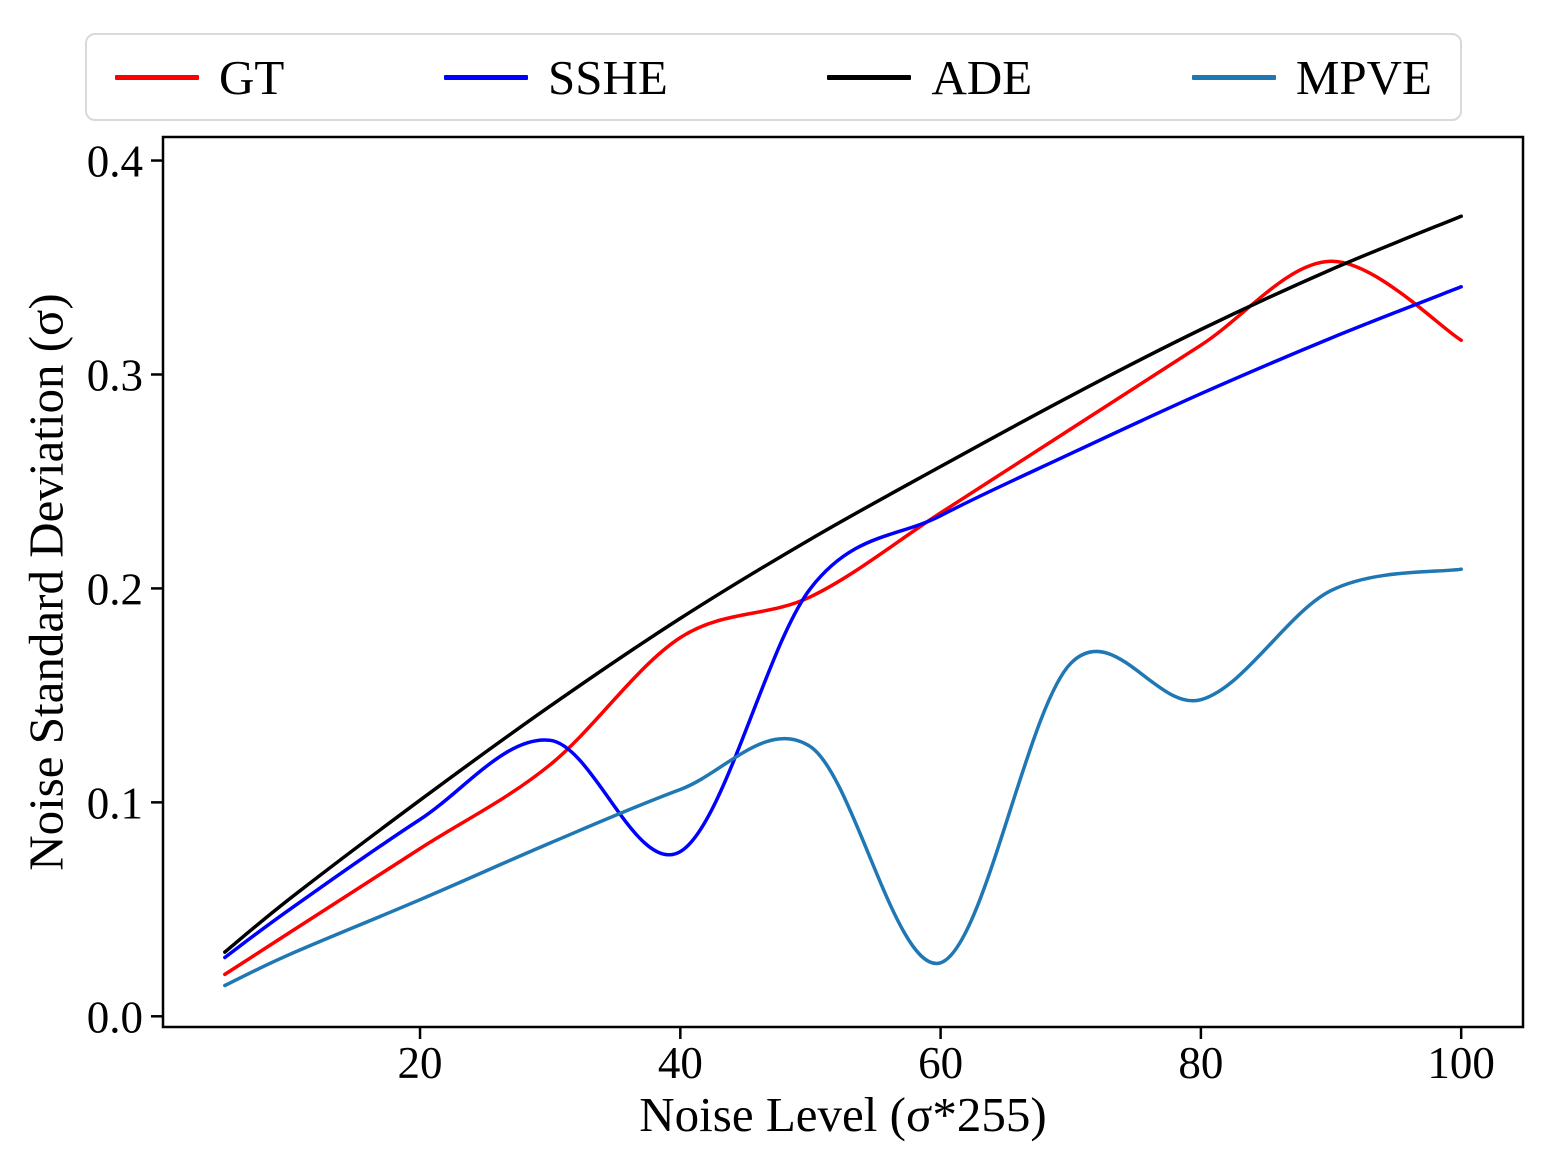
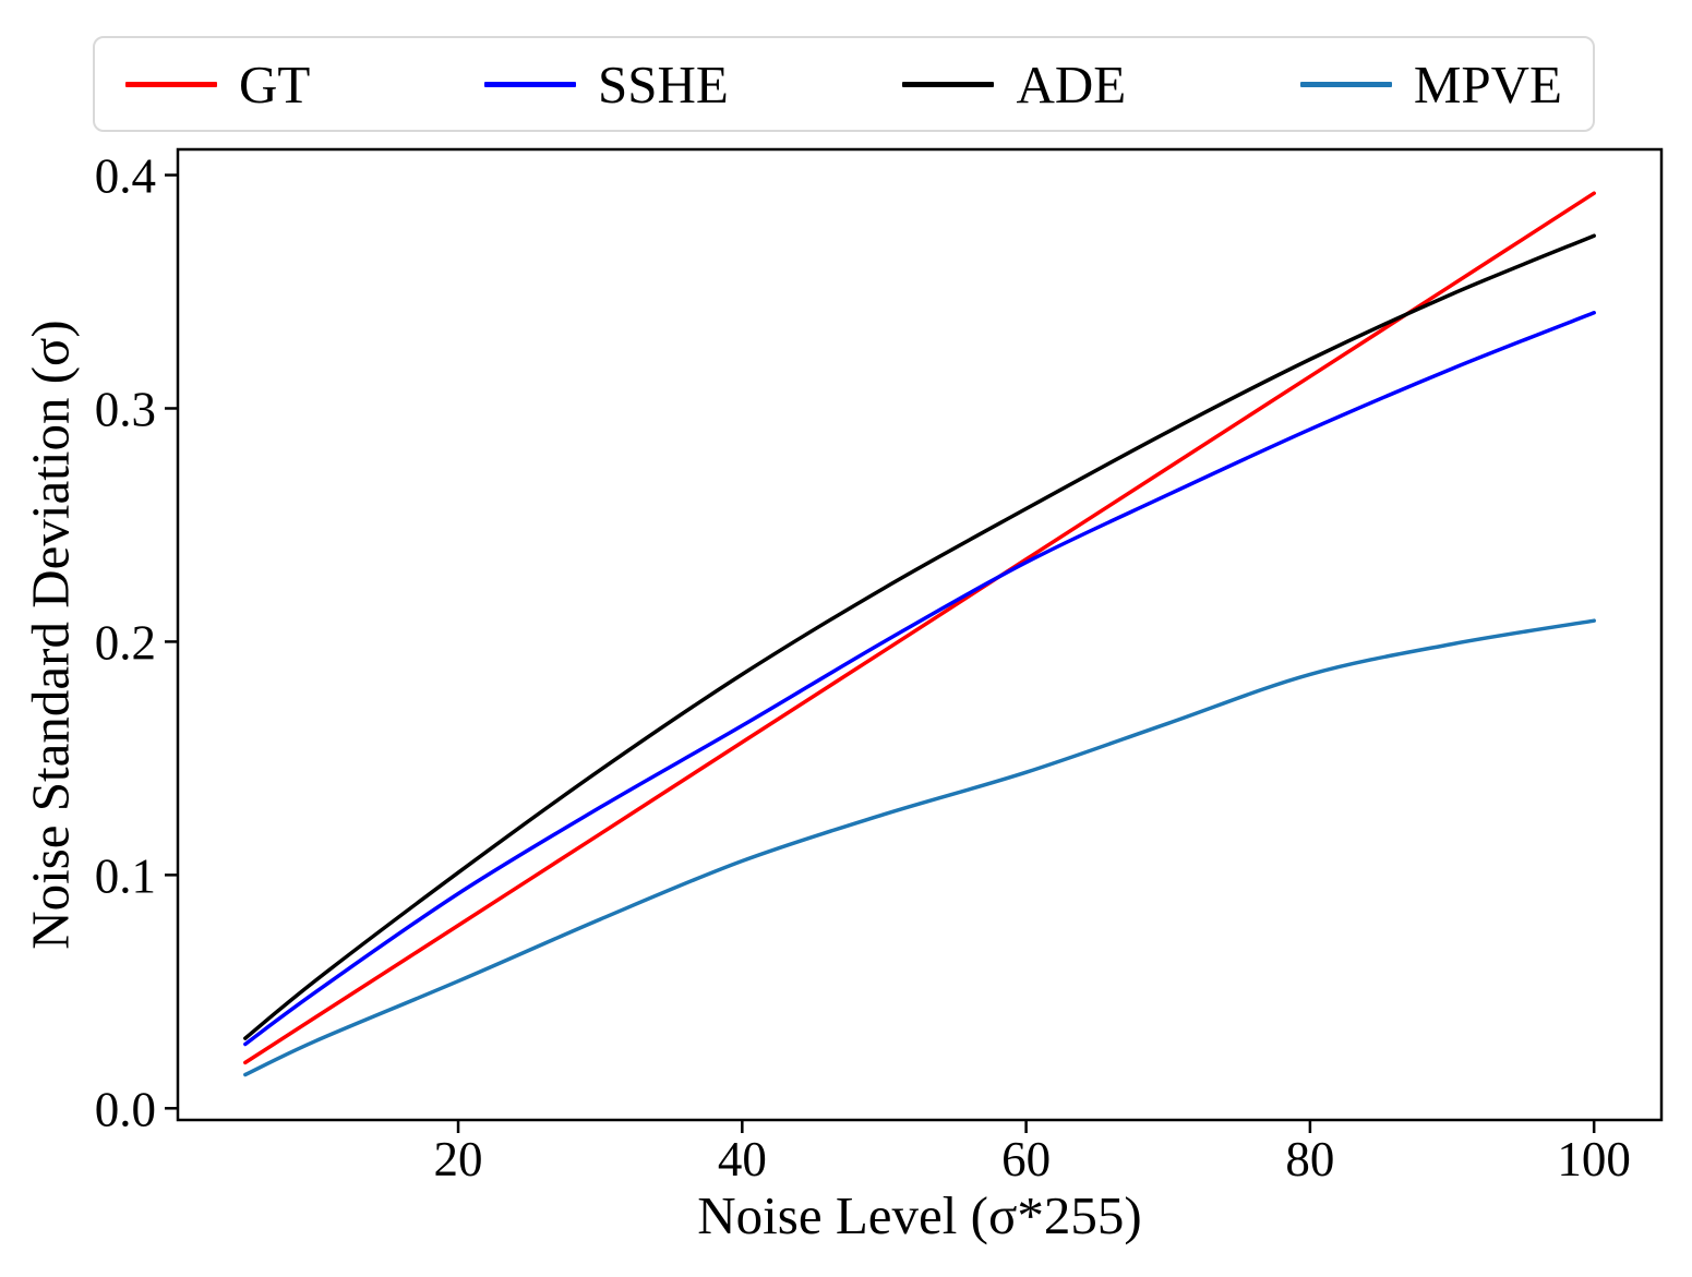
GT/40: 0.177 -> 0.157
SSHE/40: 0.077 -> 0.164
MPVE/60: 0.025 -> 0.144
MPVE/80: 0.148 -> 0.186
GT/100: 0.316 -> 0.392
